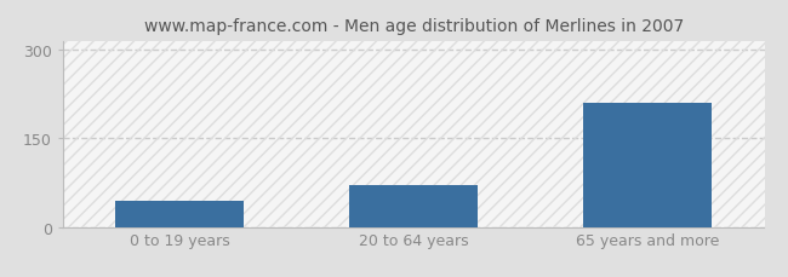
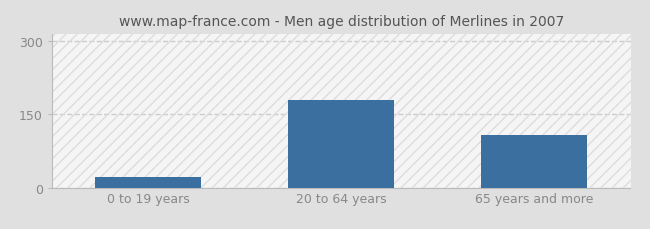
0 to 19 years: 45 -> 22
20 to 64 years: 70 -> 179
65 years and more: 210 -> 107
